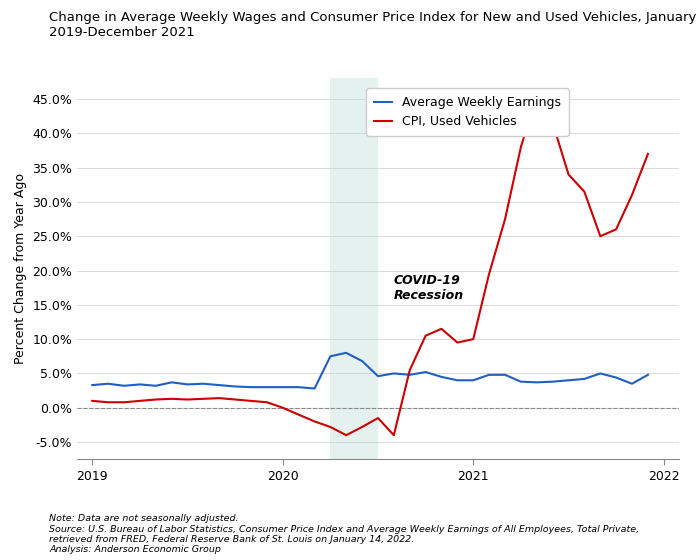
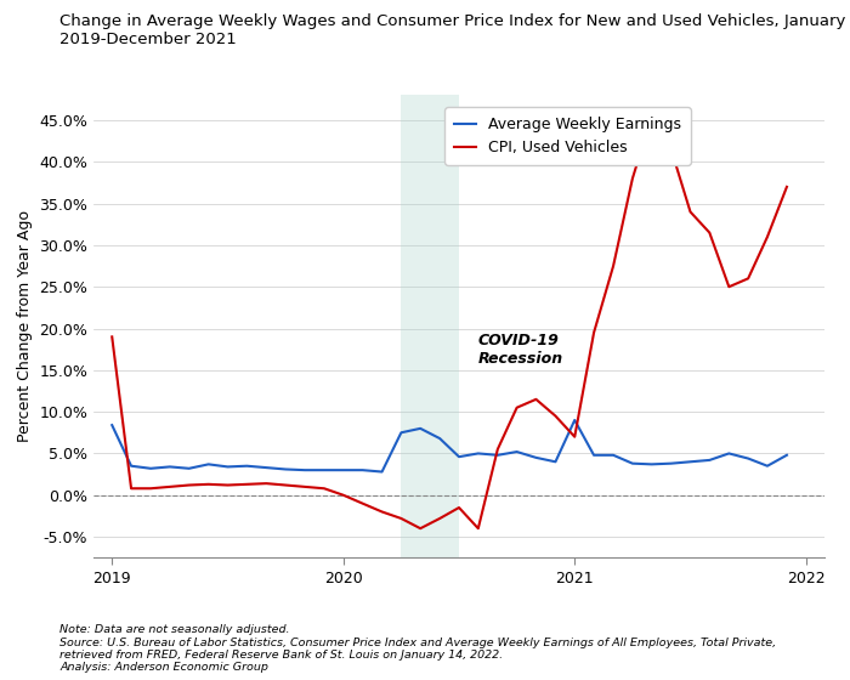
Average Weekly Earnings/2019: 3.3% -> 8.4%
CPI, Used Vehicles/2019: 1.0% -> 19.0%
Average Weekly Earnings/2021: 4.0% -> 9.0%
CPI, Used Vehicles/2021: 10.0% -> 7.0%
